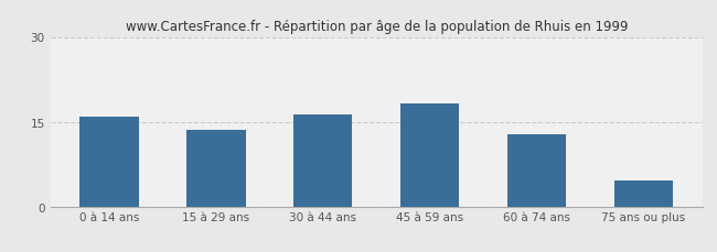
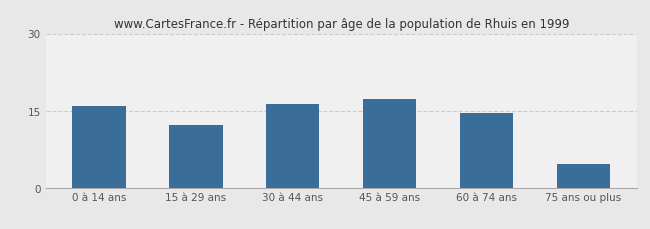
15 à 29 ans: 13.5 -> 12.2
45 à 59 ans: 18.2 -> 17.2
60 à 74 ans: 12.8 -> 14.6
